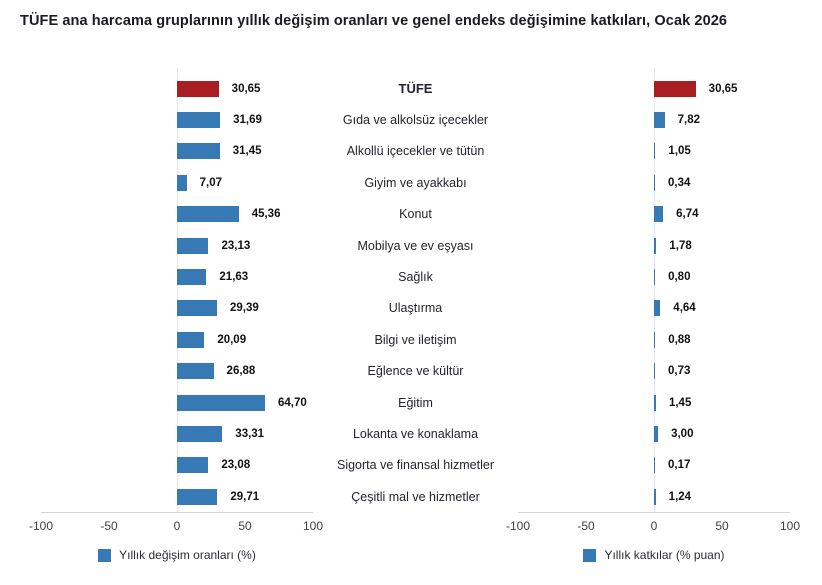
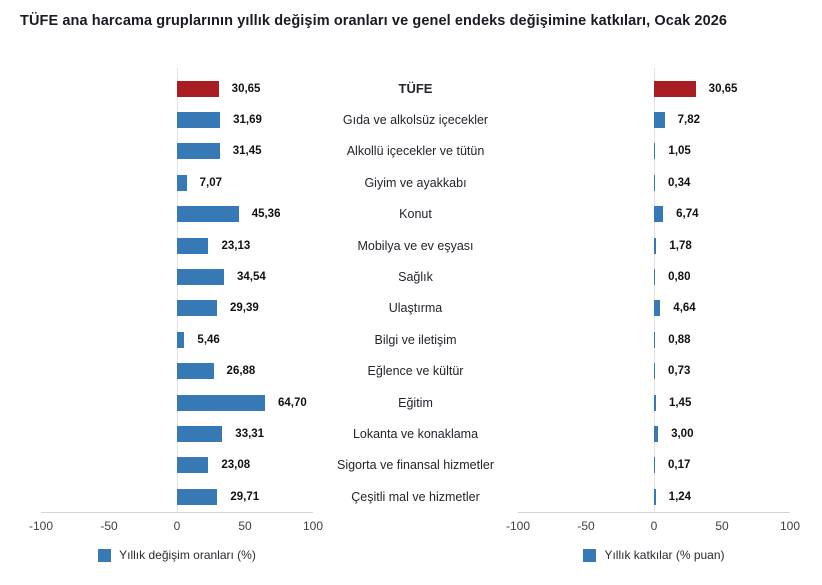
Yıllık değişim oranları (%)/Sağlık: 21,63 -> 34,54
Yıllık değişim oranları (%)/Bilgi ve iletişim: 20,09 -> 5,46
